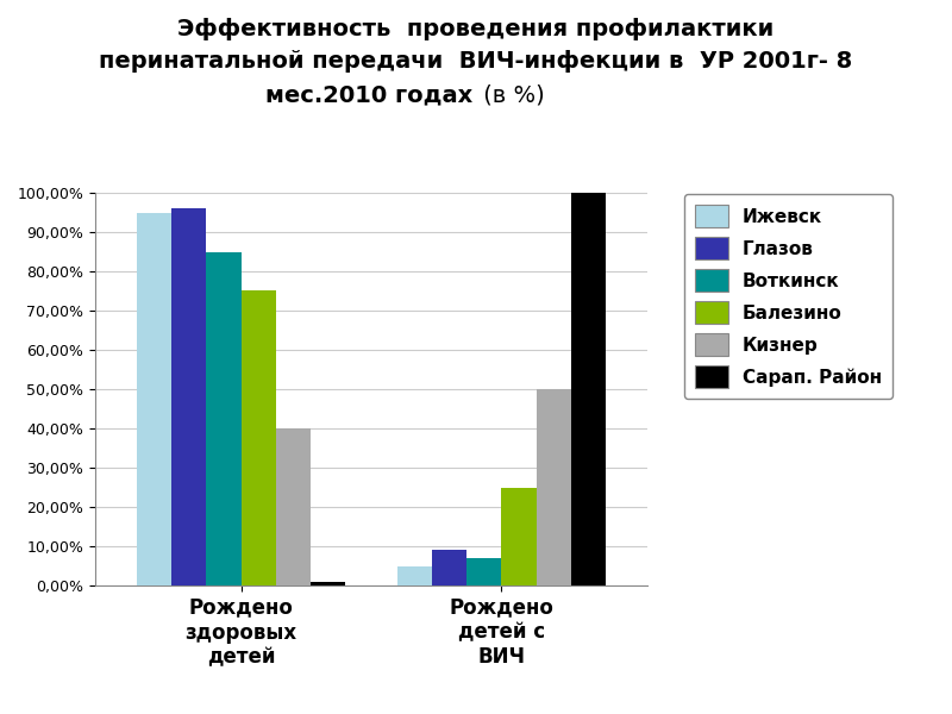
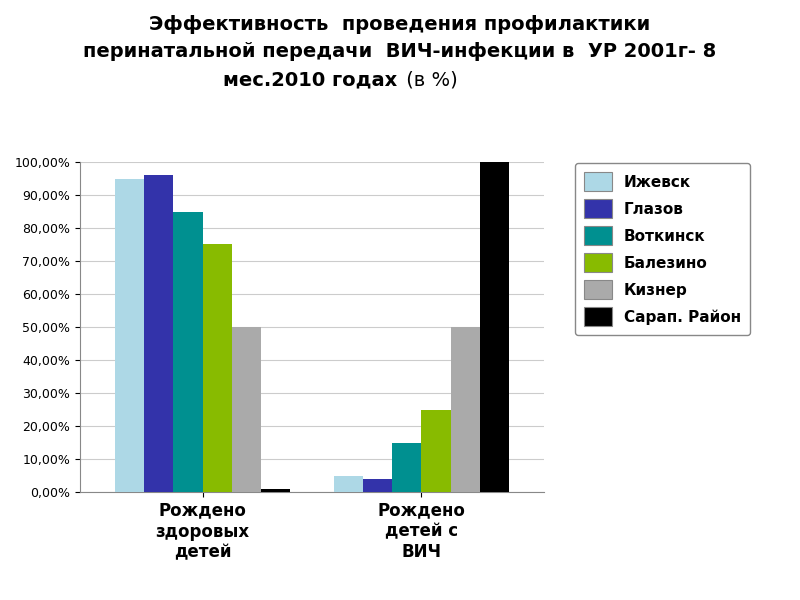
Кизнер/Рождено здоровых детей: 40% -> 50%
Глазов/Рождено детей с ВИЧ: 9% -> 4%
Воткинск/Рождено детей с ВИЧ: 7% -> 15%
